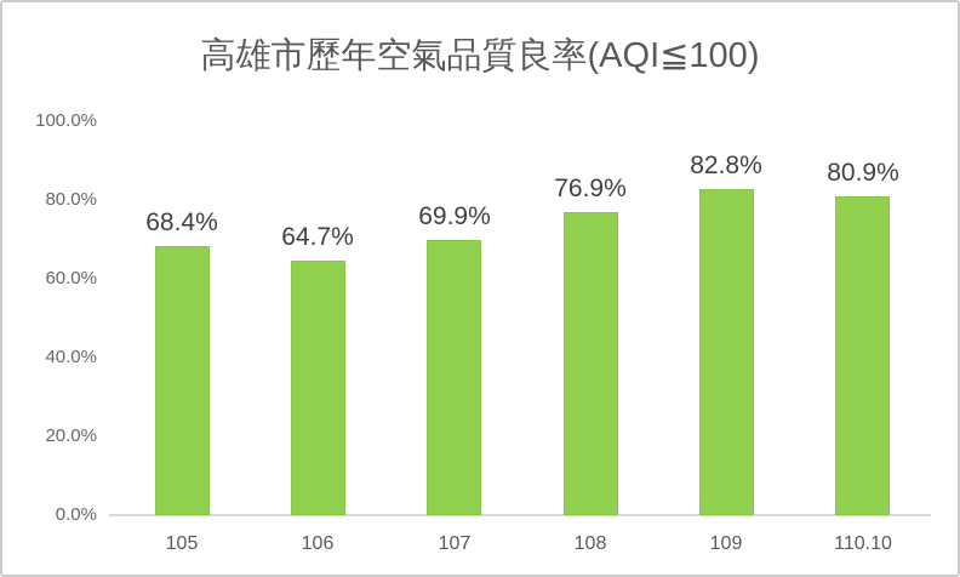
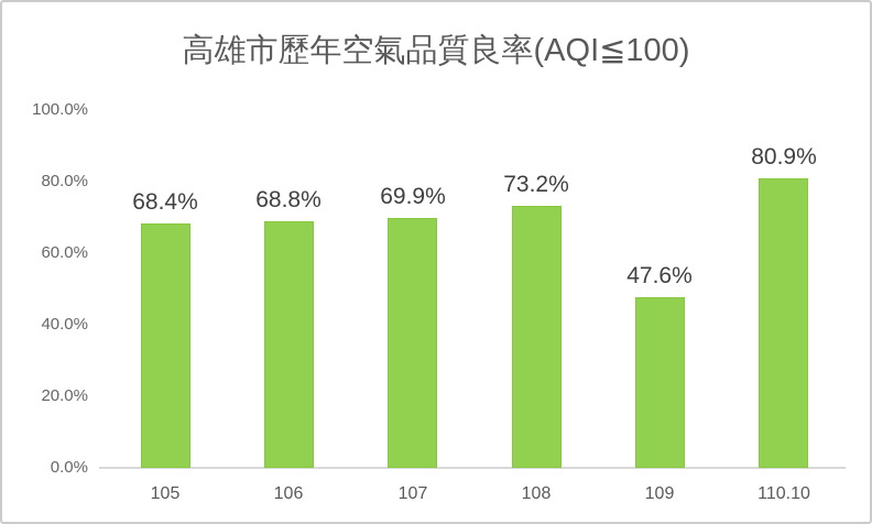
106: 64.7% -> 68.8%
108: 76.9% -> 73.2%
109: 82.8% -> 47.6%
